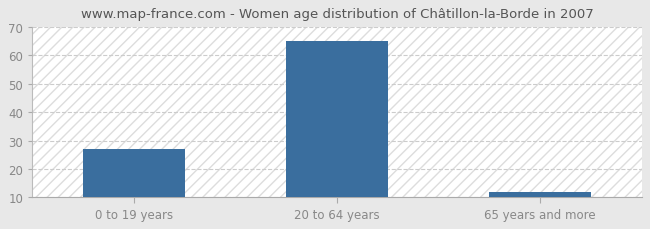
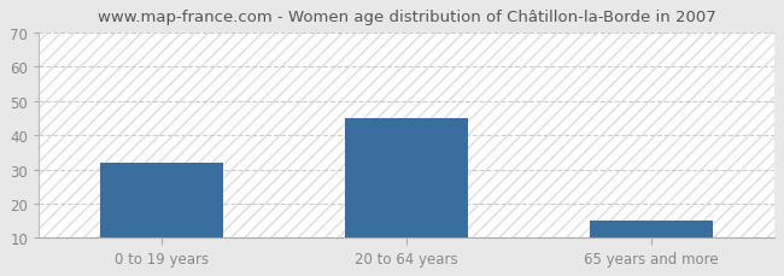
0 to 19 years: 27 -> 32
20 to 64 years: 65 -> 45
65 years and more: 12 -> 15
